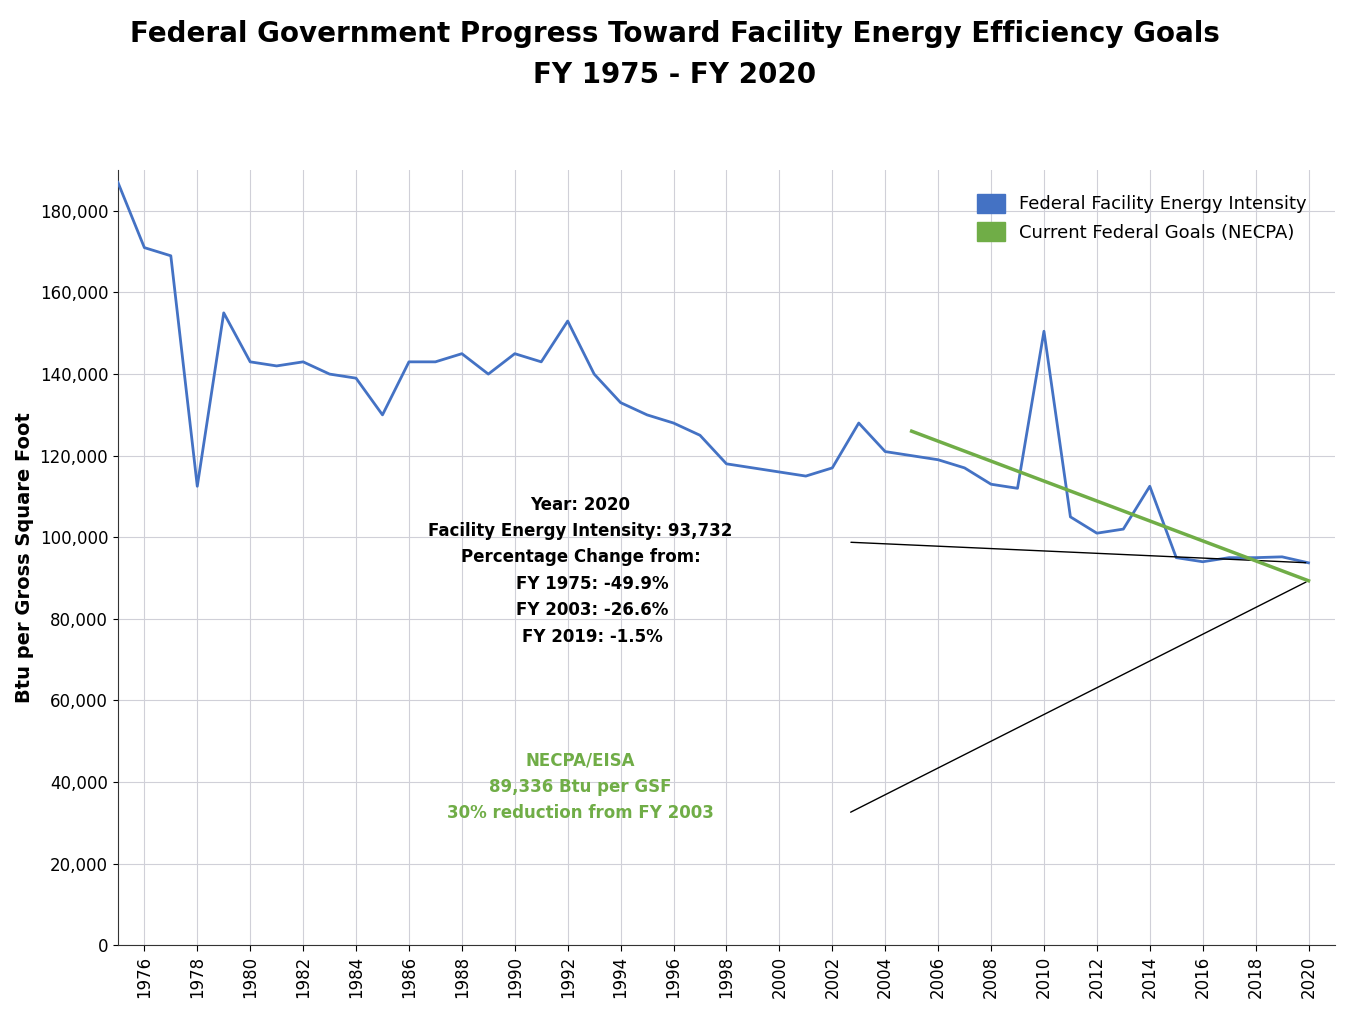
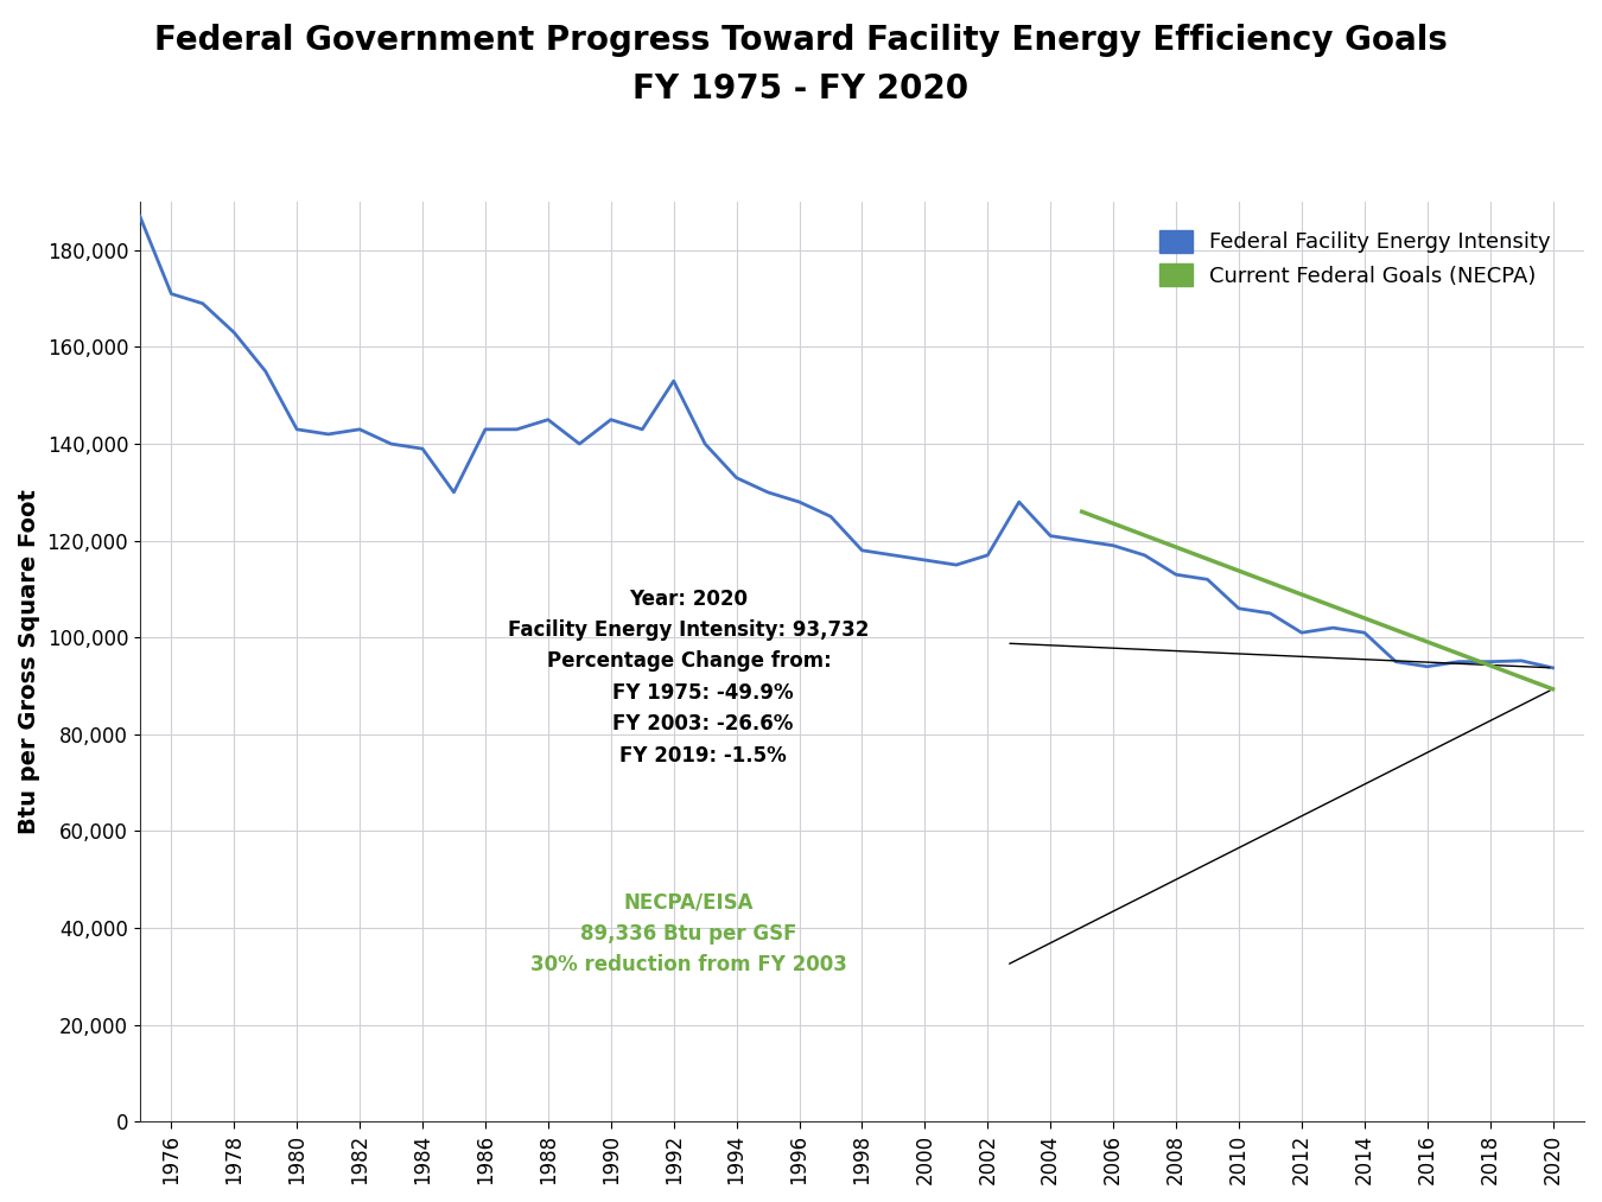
1978: 112,500 -> 163,000
2010: 150,500 -> 106,000
2014: 112,500 -> 101,000
